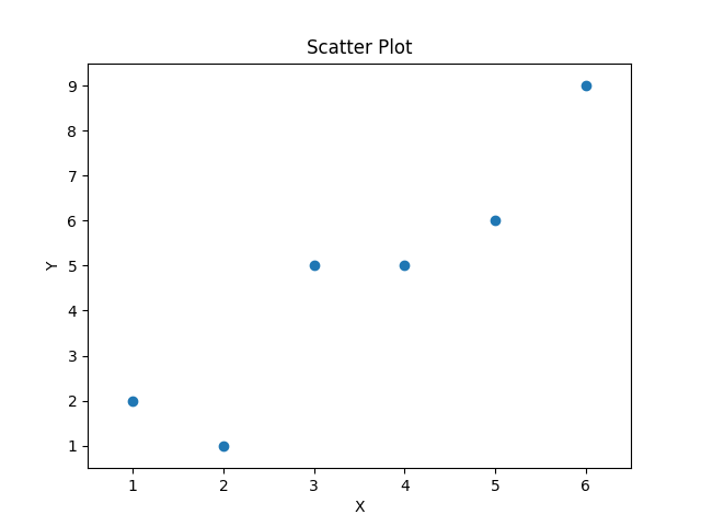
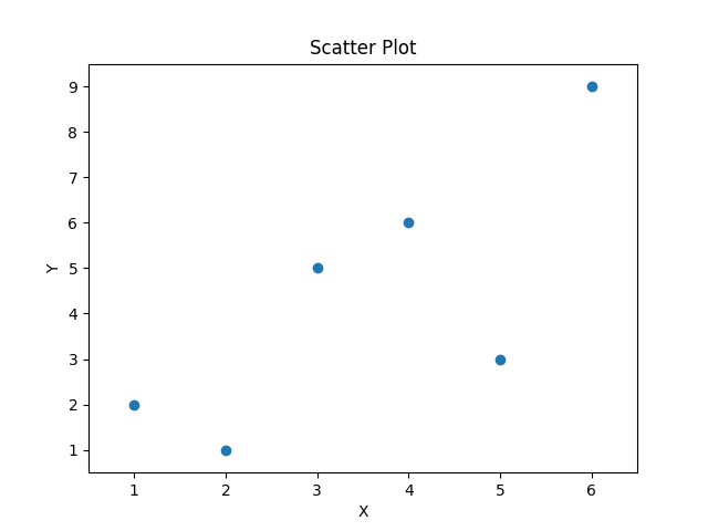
4: 5 -> 6
5: 6 -> 3
